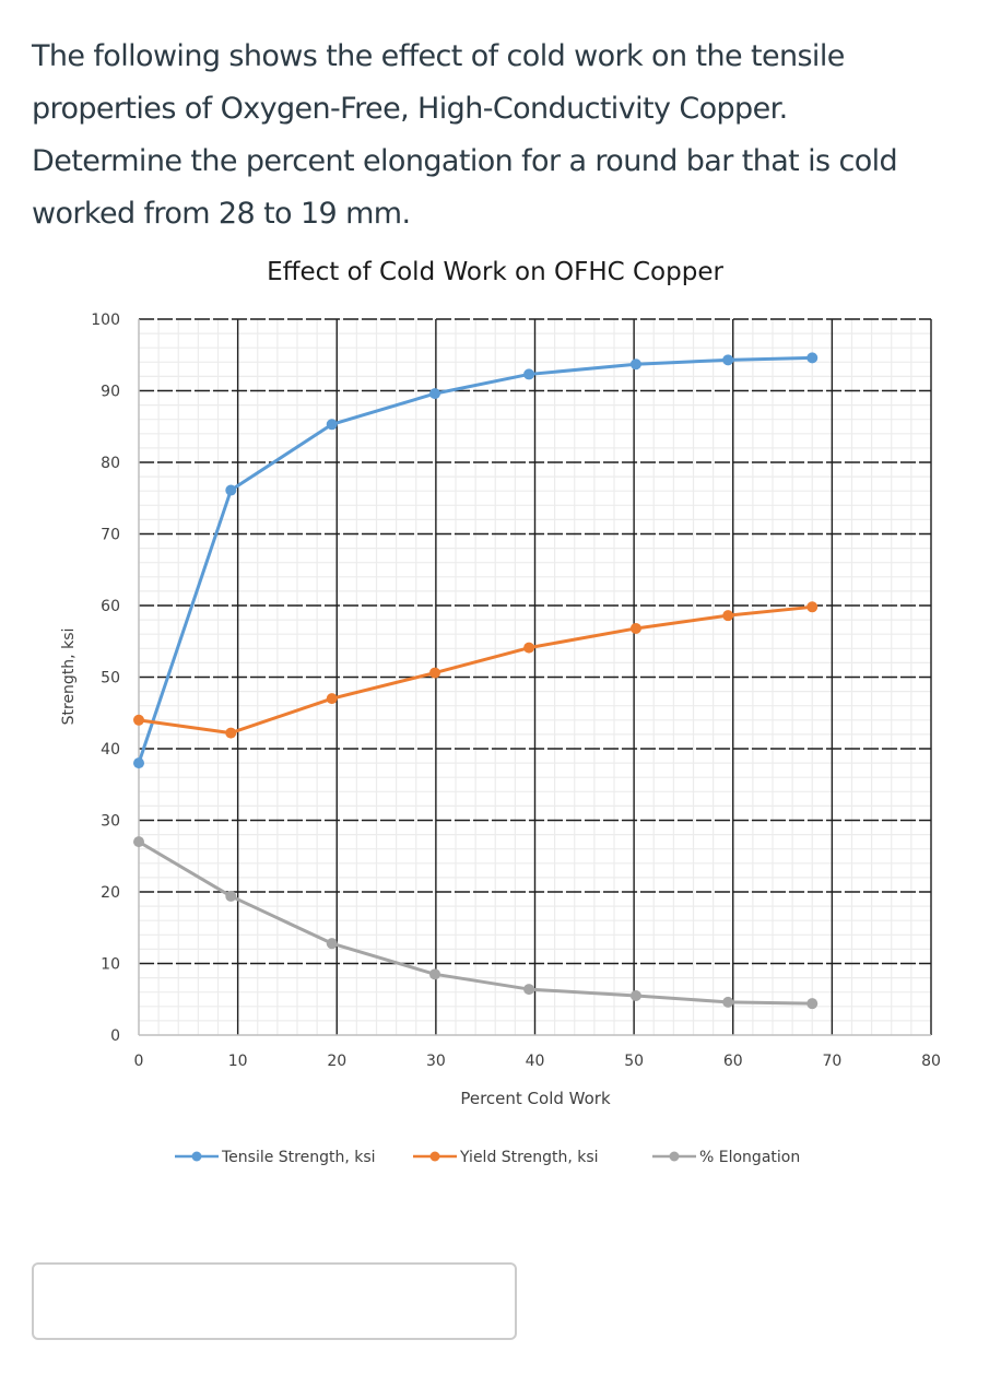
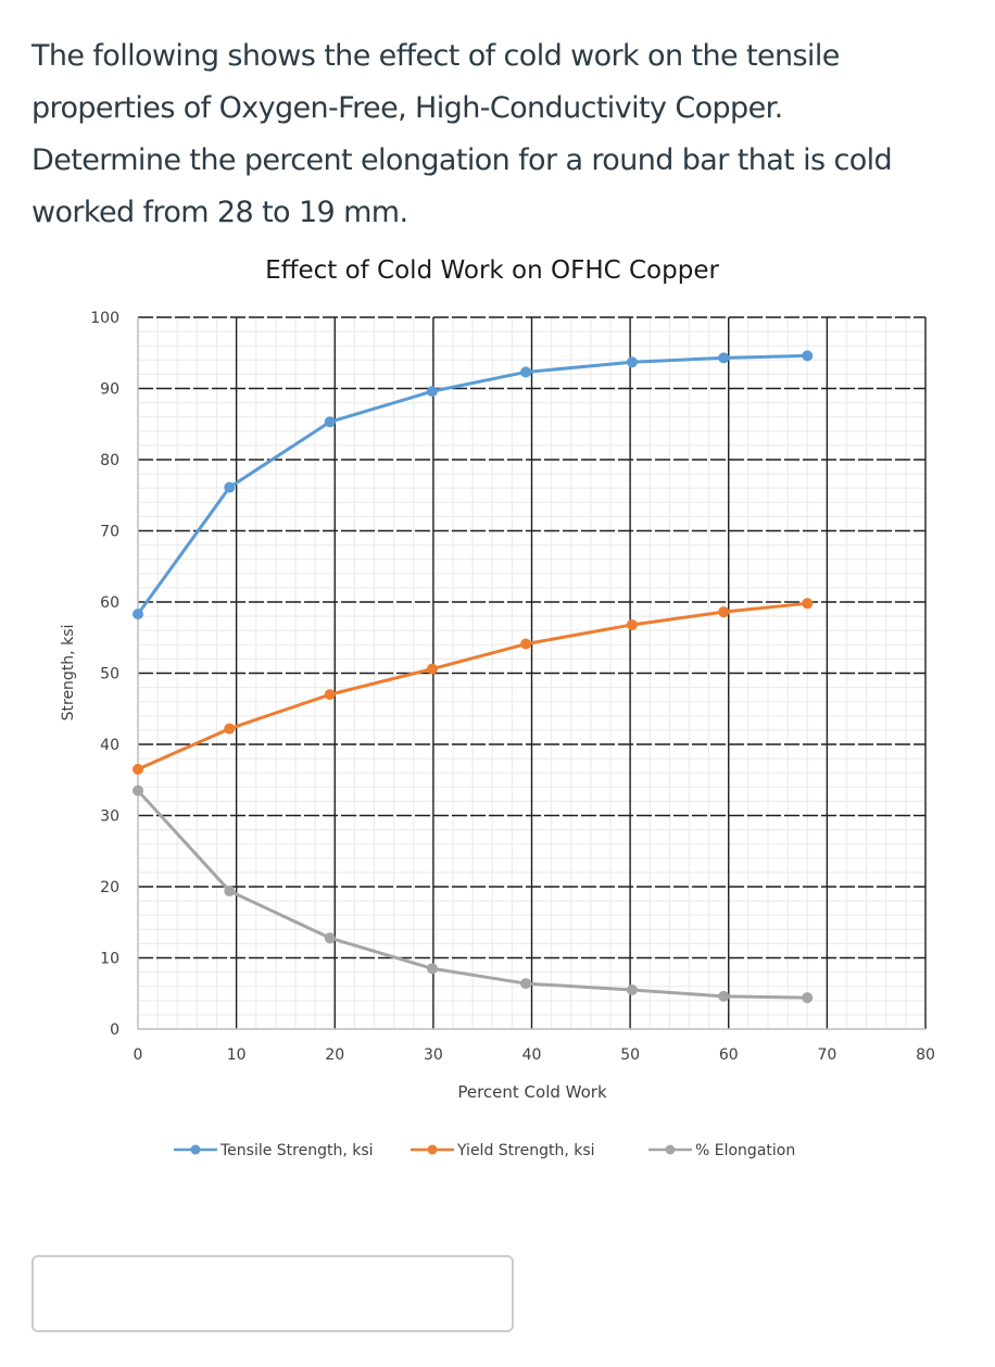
Tensile Strength, ksi/0: 38 -> 58
Yield Strength, ksi/0: 44 -> 36
% Elongation/0: 27 -> 34
